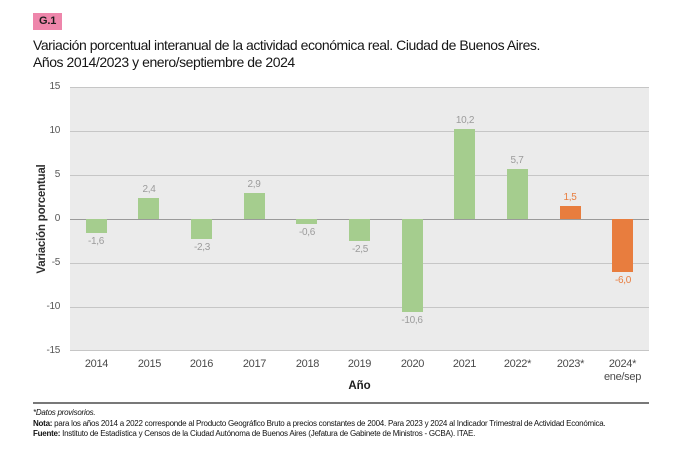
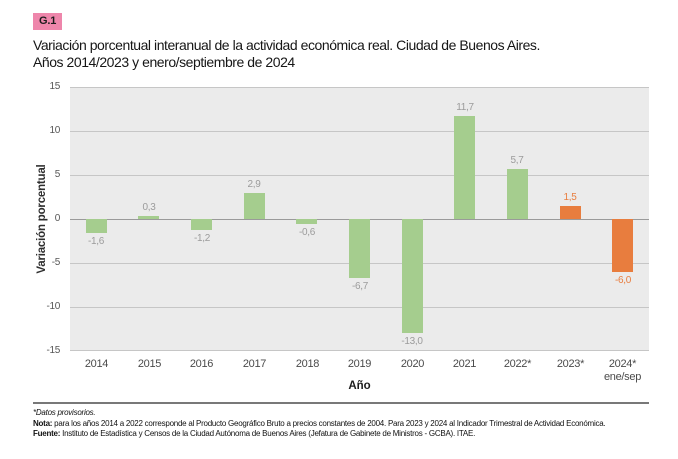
2015: 2,4 -> 0,3
2016: -2,3 -> -1,2
2019: -2,5 -> -6,7
2020: -10,6 -> -13,0
2021: 10,2 -> 11,7
